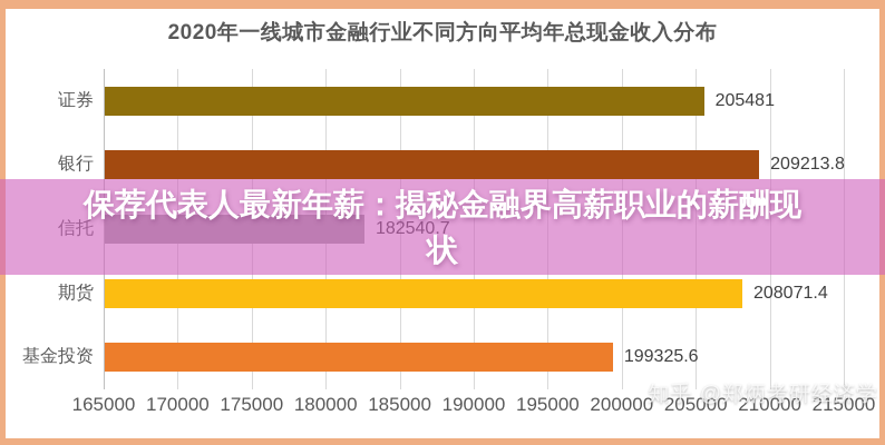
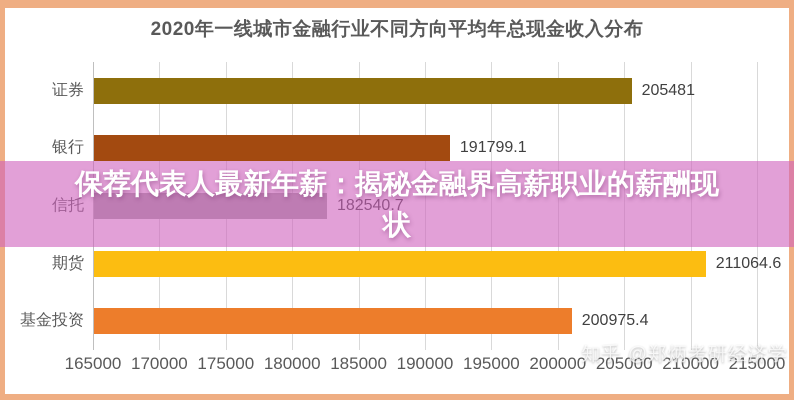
银行: 209213.8 -> 191799.1
期货: 208071.4 -> 211064.6
基金投资: 199325.6 -> 200975.4
